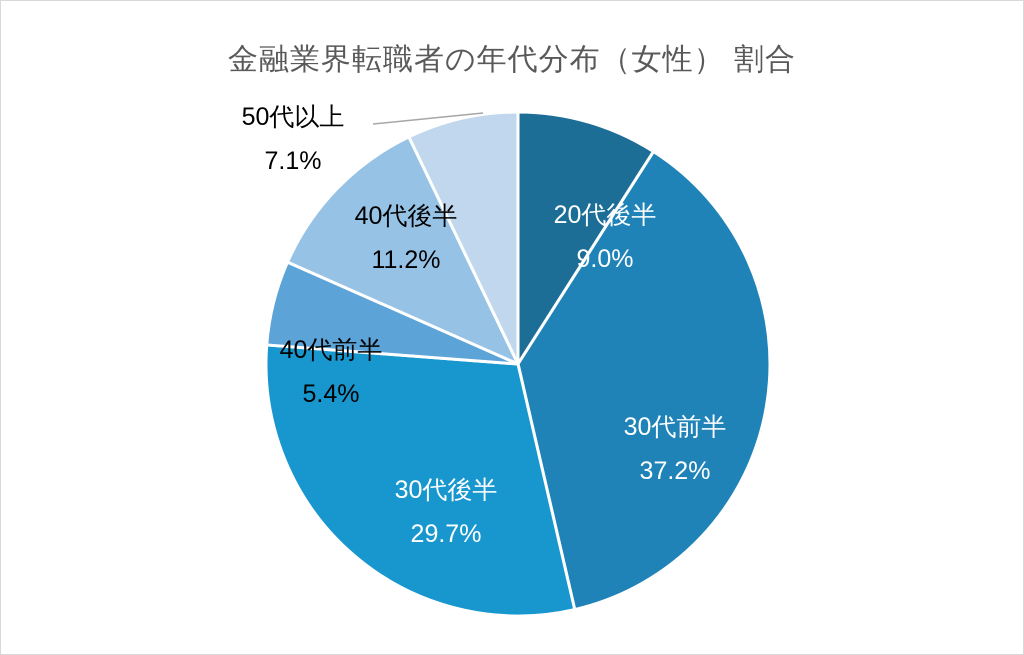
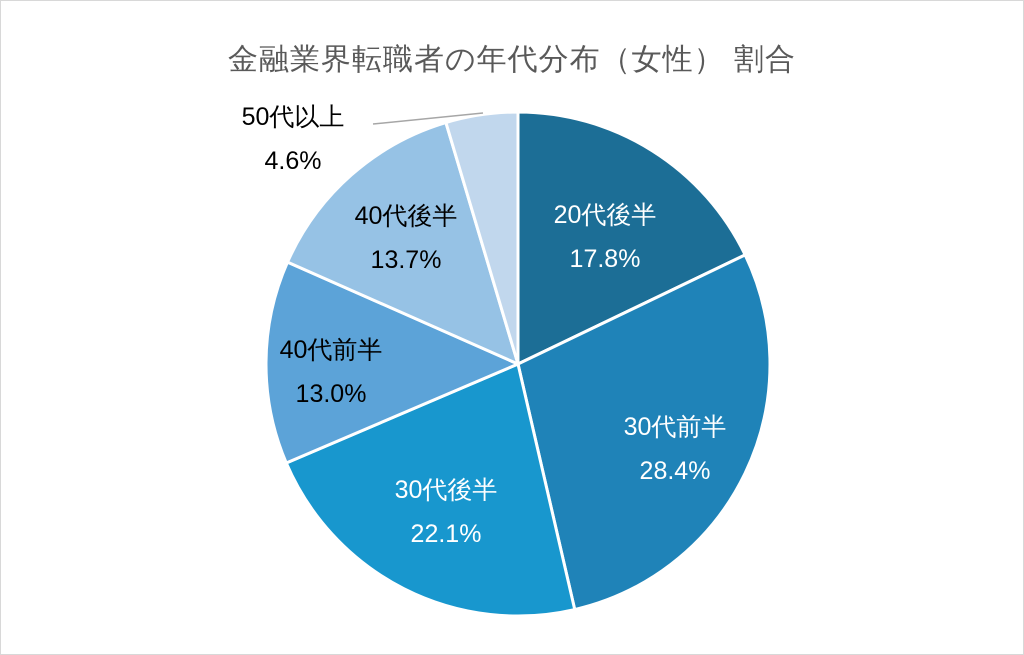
20代後半: 9.0% -> 17.8%
30代前半: 37.2% -> 28.4%
30代後半: 29.7% -> 22.1%
40代前半: 5.4% -> 13.0%
40代後半: 11.2% -> 13.7%
50代以上: 7.1% -> 4.6%
